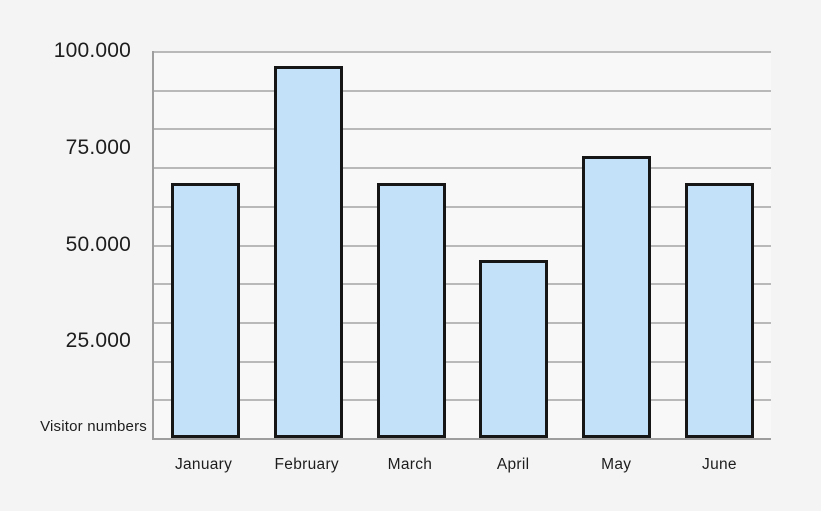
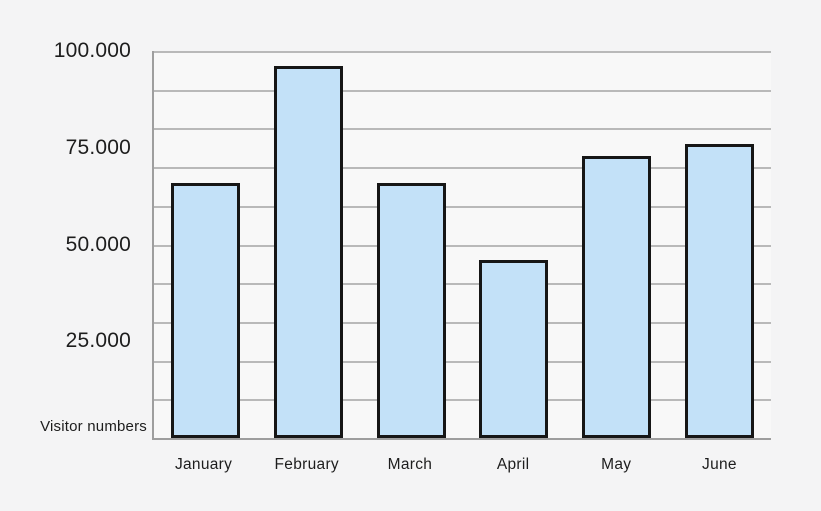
June: 66000 -> 76000
